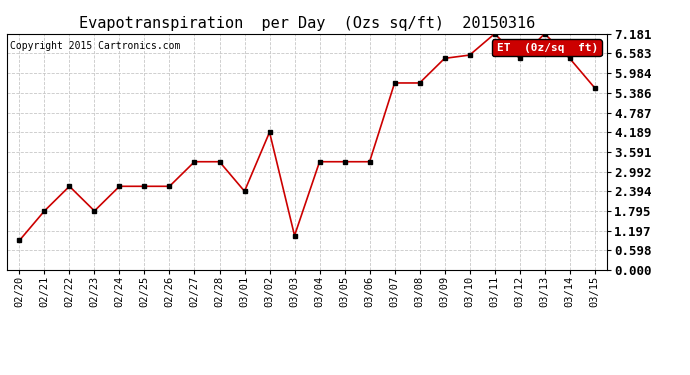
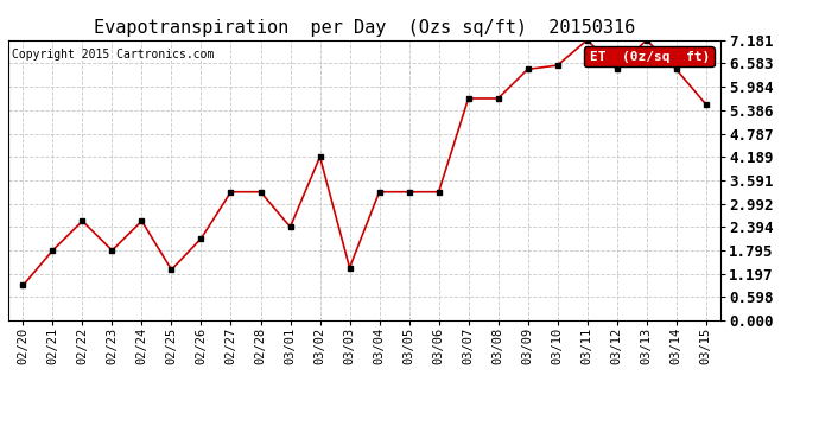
02/25: 2.54 -> 1.30
02/26: 2.54 -> 2.10
03/03: 1.05 -> 1.35
